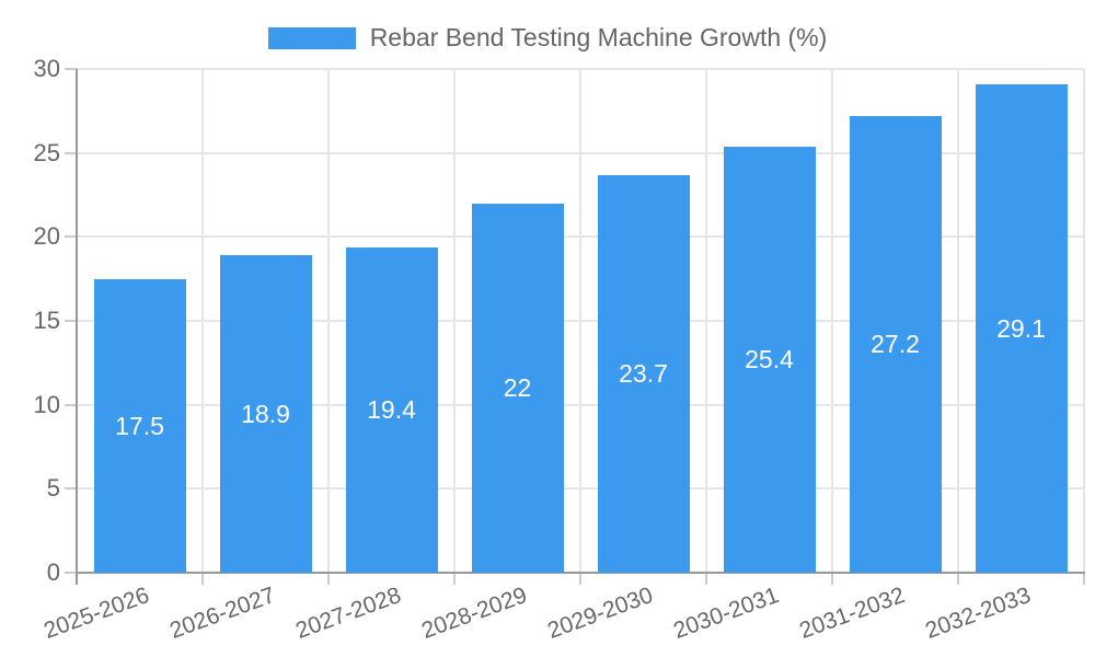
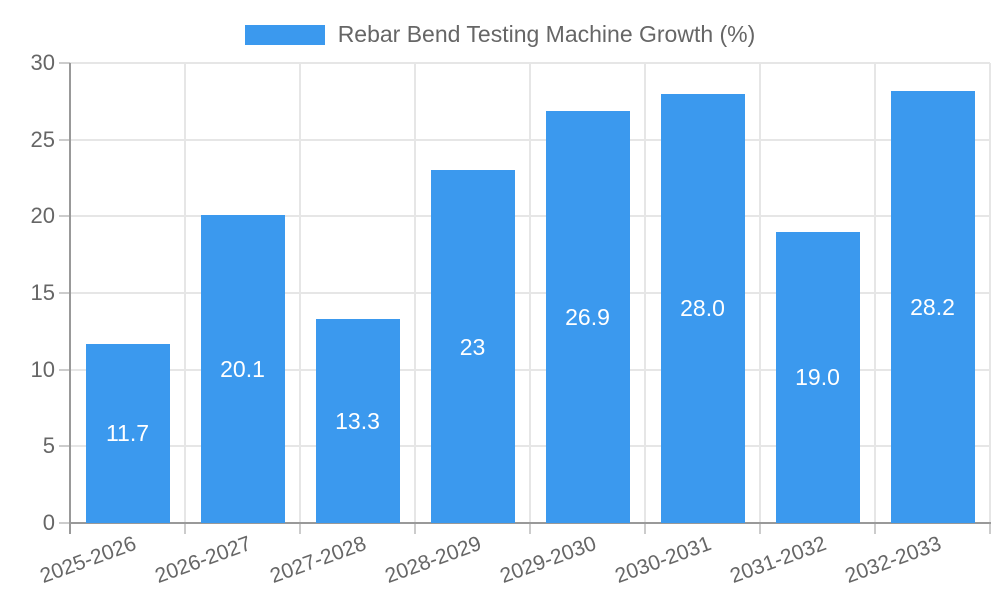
2025-2026: 17.5 -> 11.7
2026-2027: 18.9 -> 20.1
2027-2028: 19.4 -> 13.3
2028-2029: 22 -> 23
2029-2030: 23.7 -> 26.9
2030-2031: 25.4 -> 28.0
2031-2032: 27.2 -> 19.0
2032-2033: 29.1 -> 28.2
